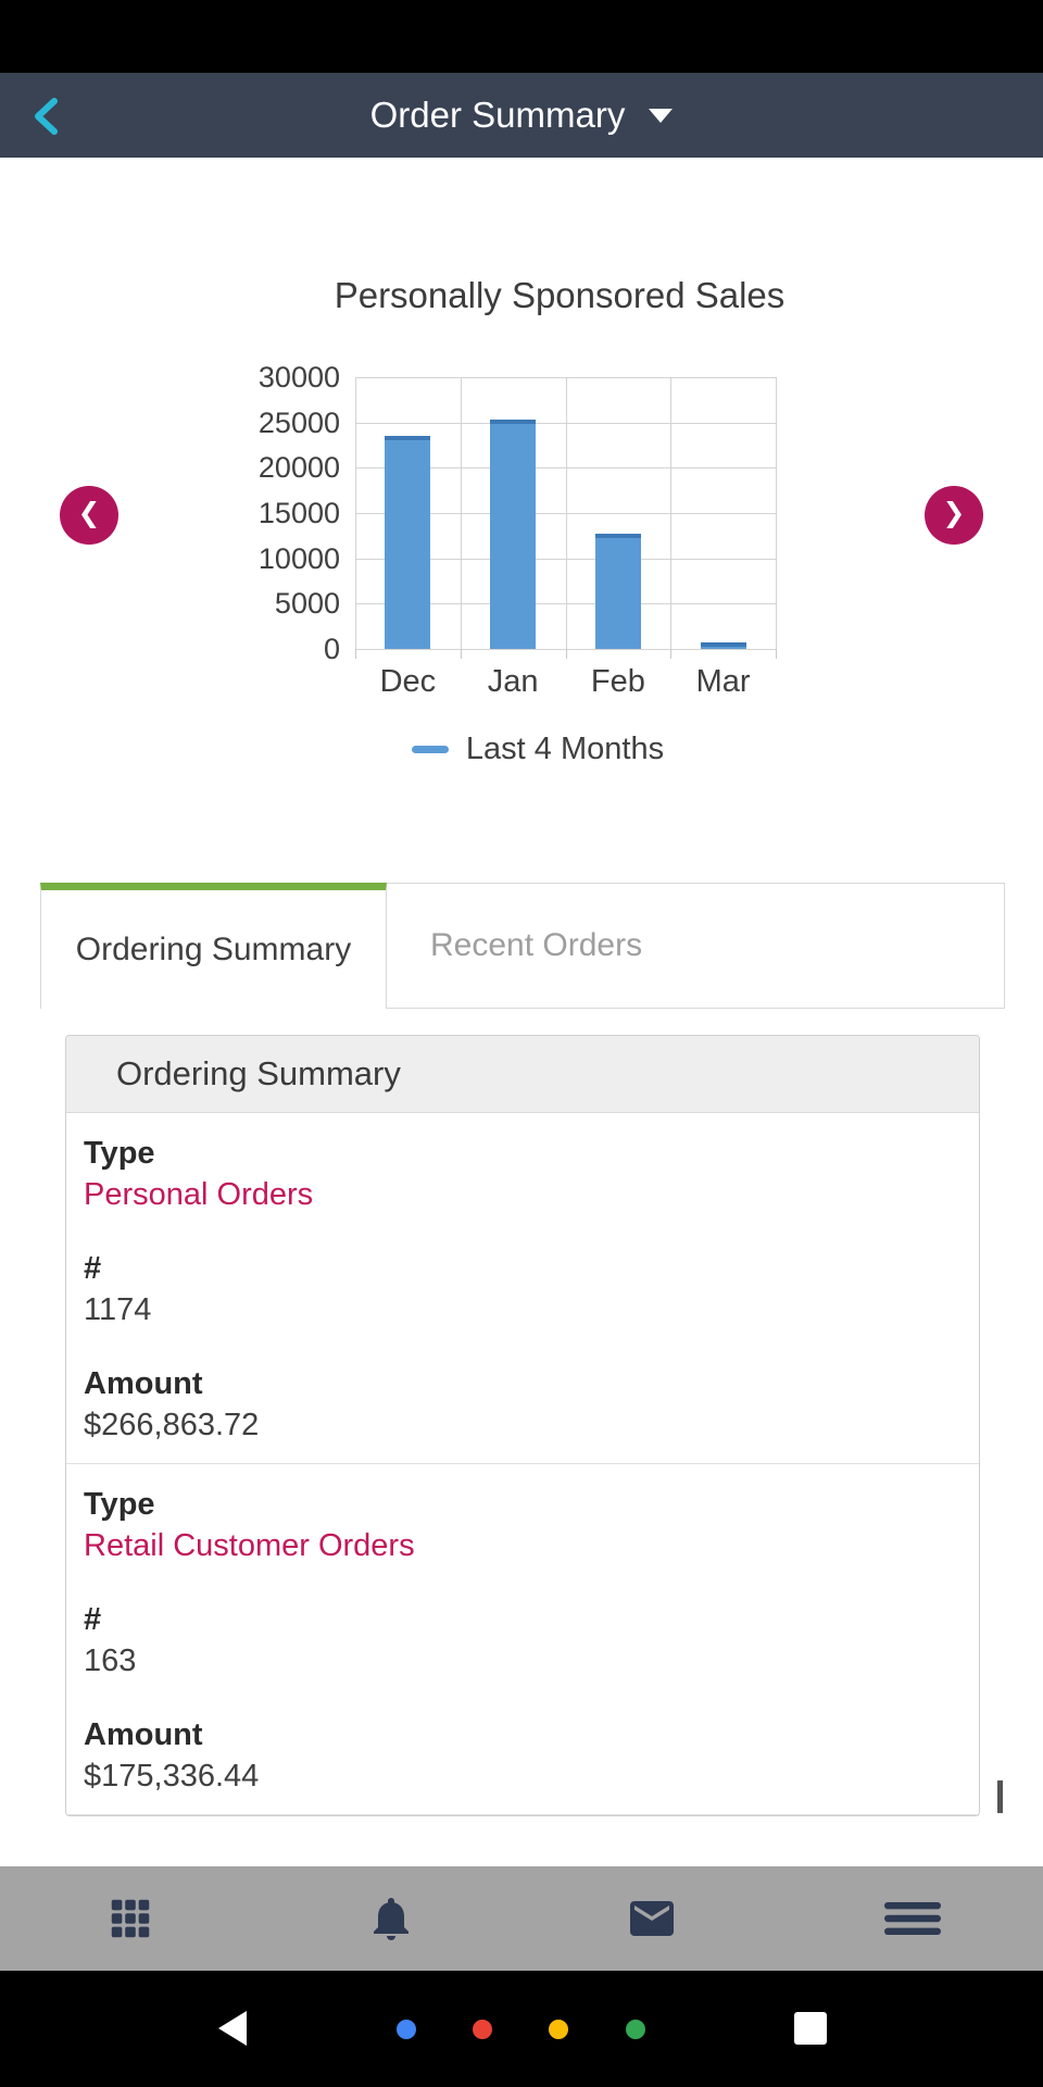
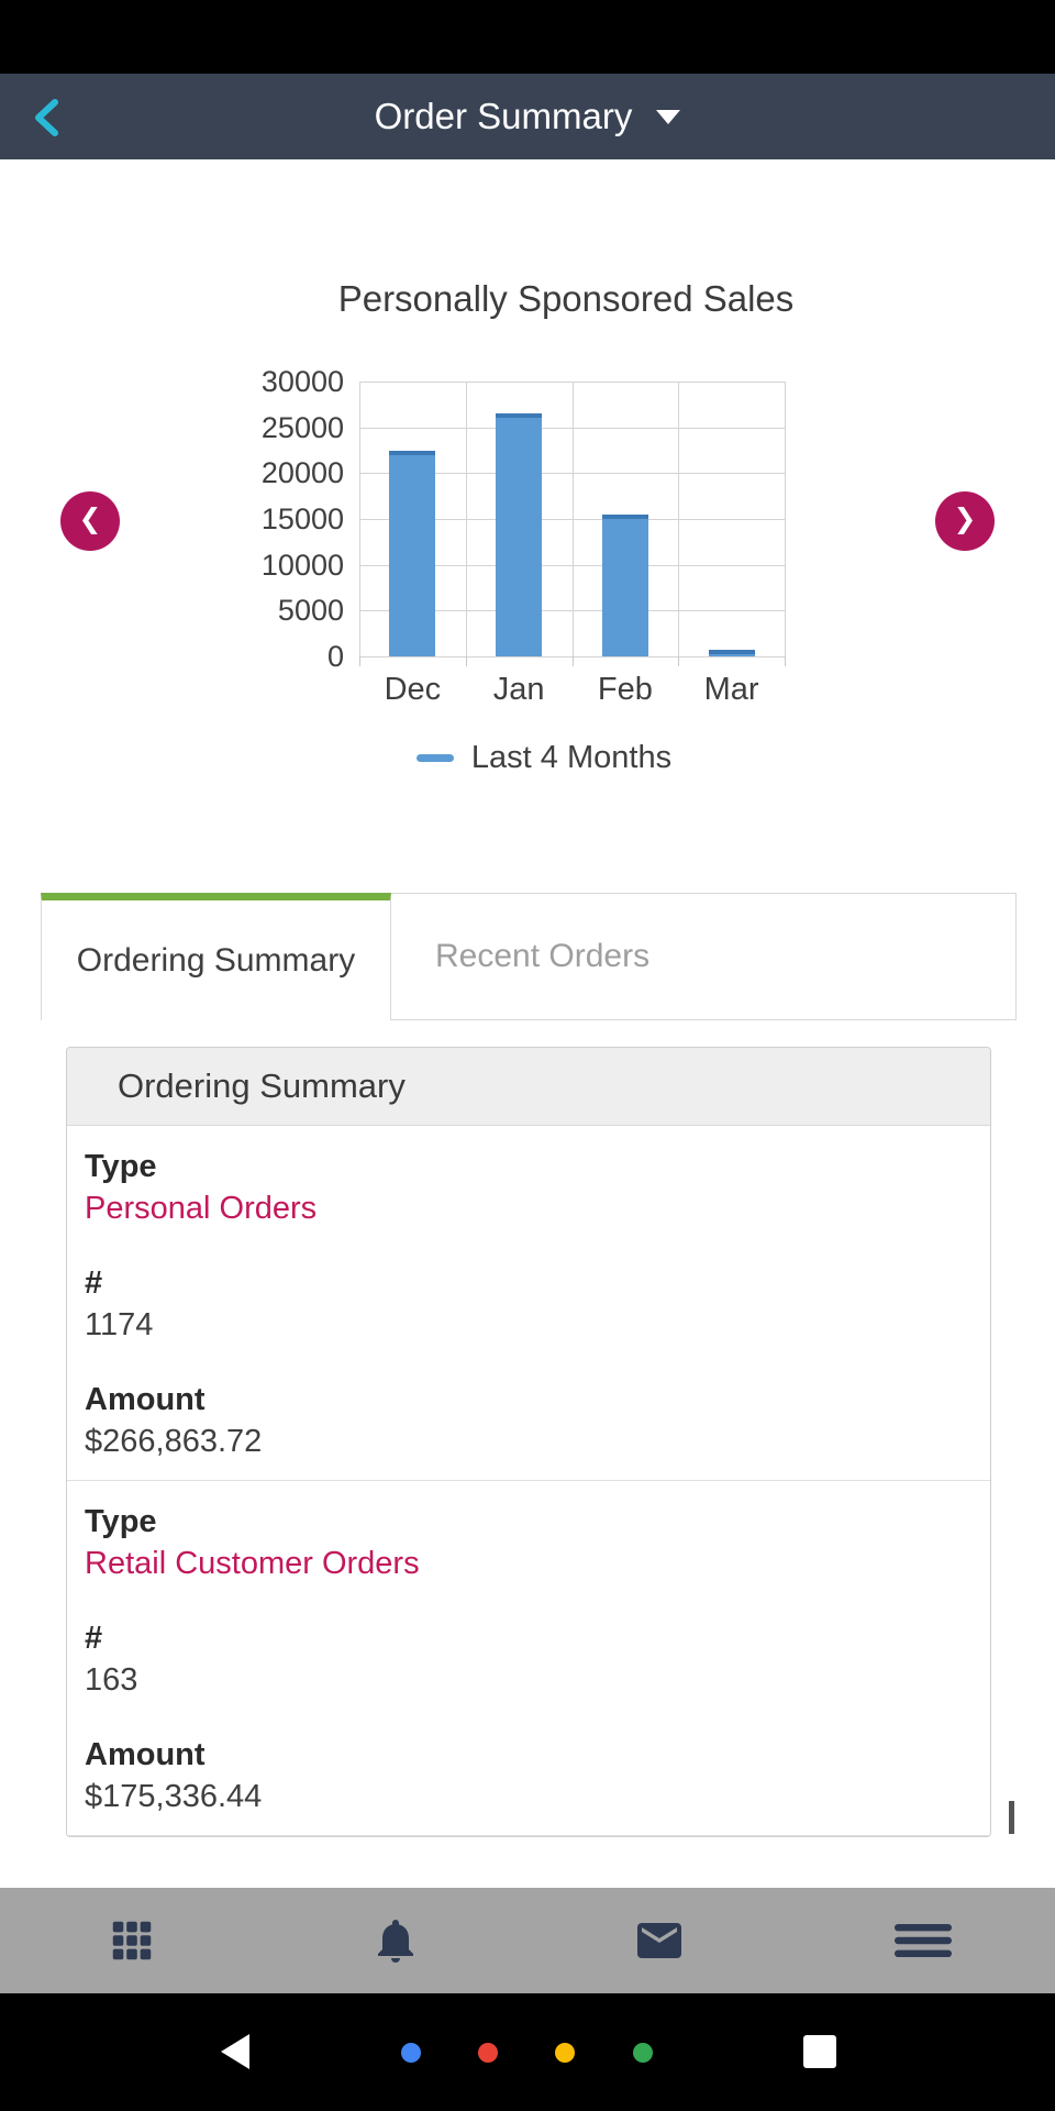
Dec: 23000 -> 22000
Jan: 25000 -> 26000
Feb: 12000 -> 15000
